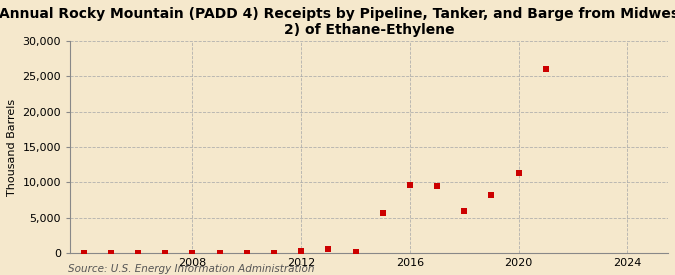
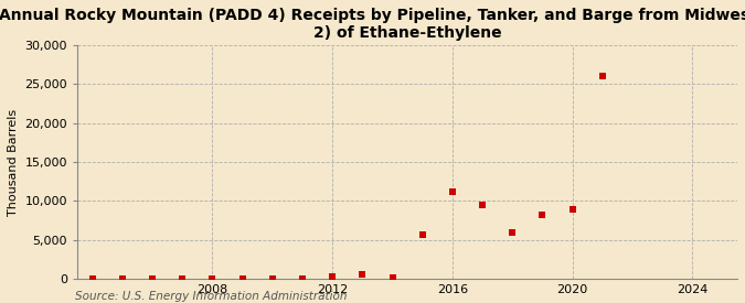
2016: 9,600 -> 11,200
2020: 11,400 -> 9,000
